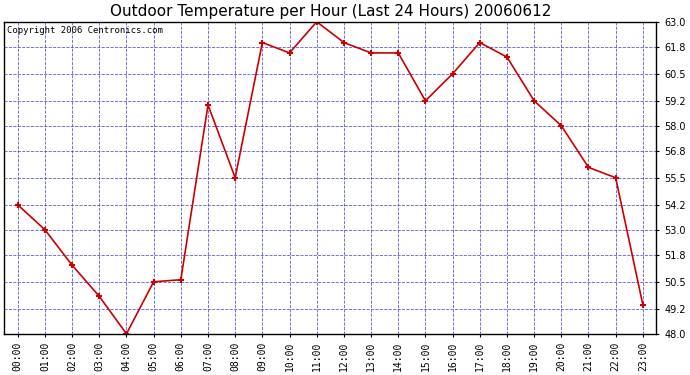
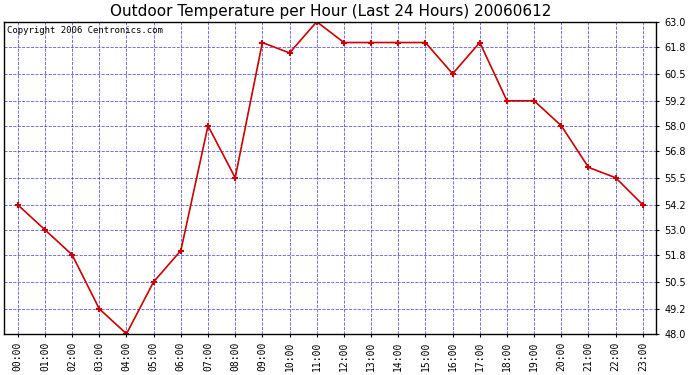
02:00: 51.3 -> 51.8
03:00: 49.8 -> 49.2
06:00: 50.6 -> 52.0
07:00: 59.0 -> 58.0
13:00: 61.5 -> 62.0
14:00: 61.5 -> 62.0
15:00: 59.2 -> 62.0
18:00: 61.3 -> 59.2
23:00: 49.4 -> 54.2
